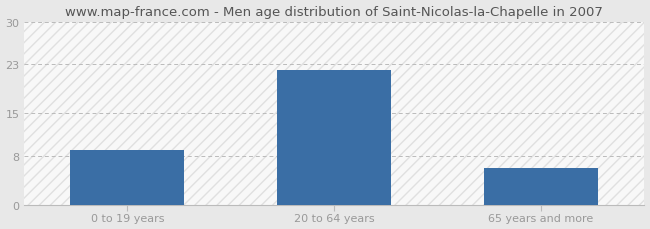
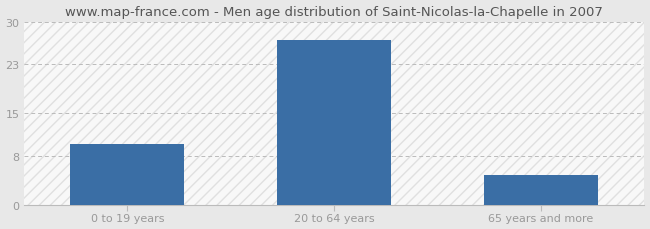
0 to 19 years: 9 -> 10
20 to 64 years: 22 -> 27
65 years and more: 6 -> 5
